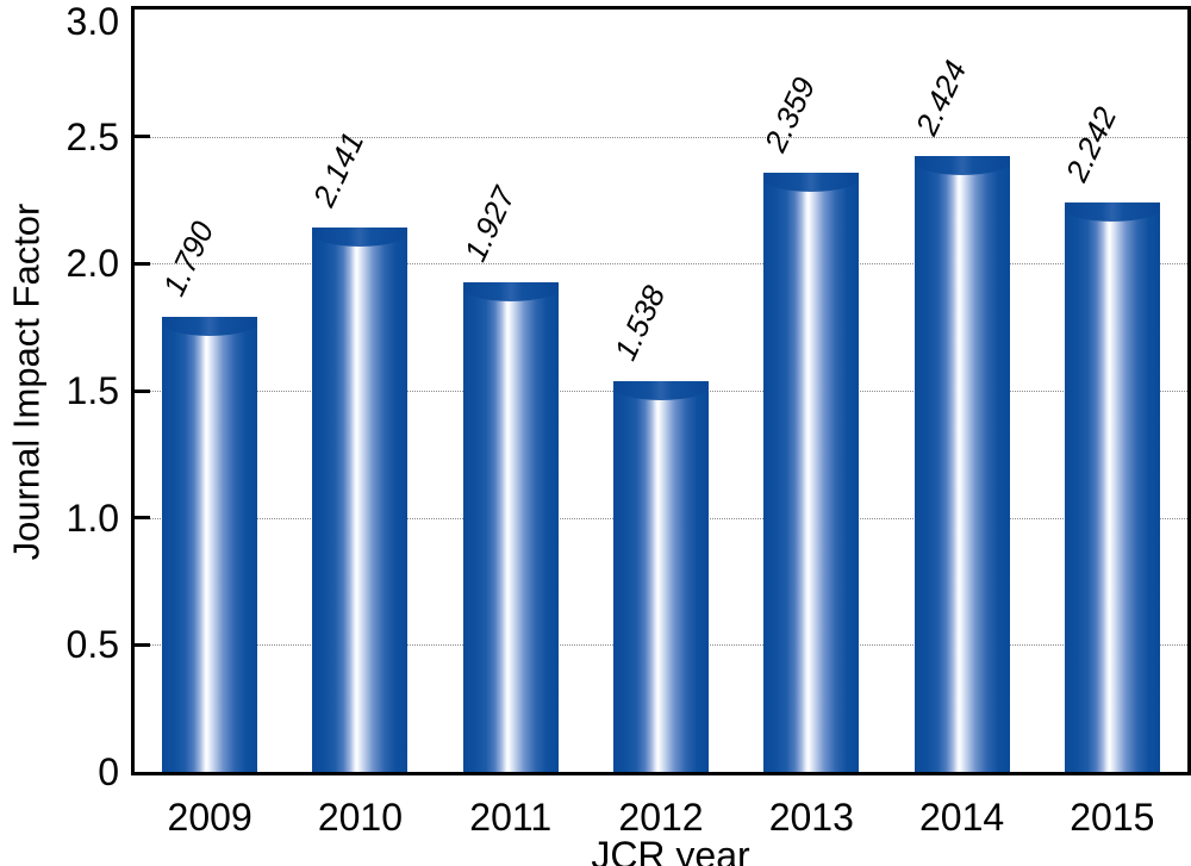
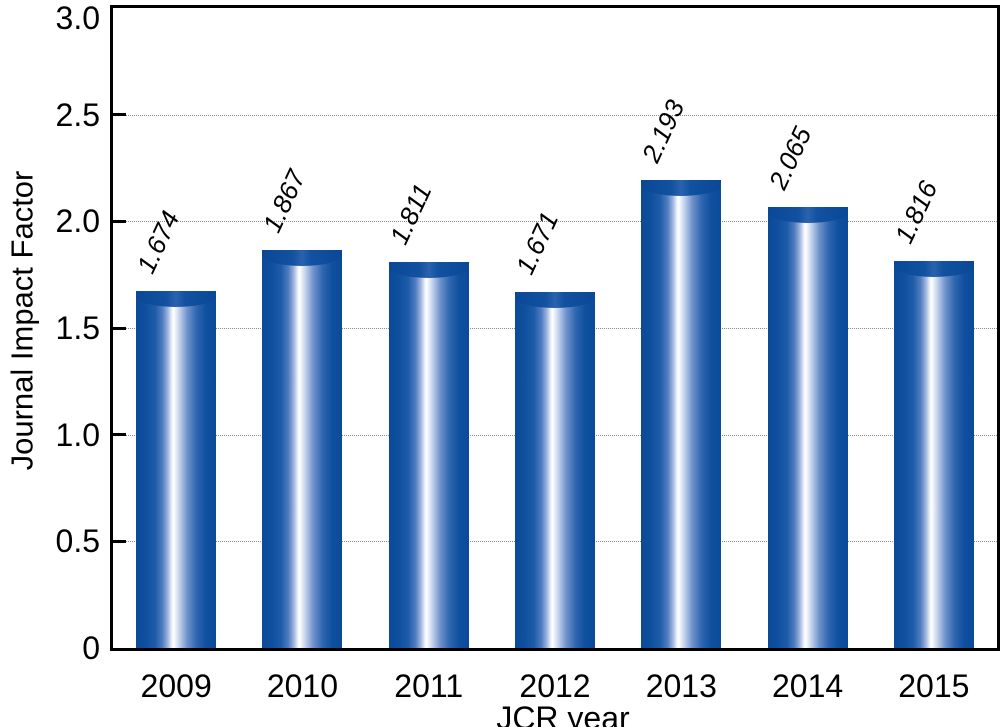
2009: 1.790 -> 1.674
2010: 2.141 -> 1.867
2011: 1.927 -> 1.811
2012: 1.538 -> 1.671
2013: 2.359 -> 2.193
2014: 2.424 -> 2.065
2015: 2.242 -> 1.816
